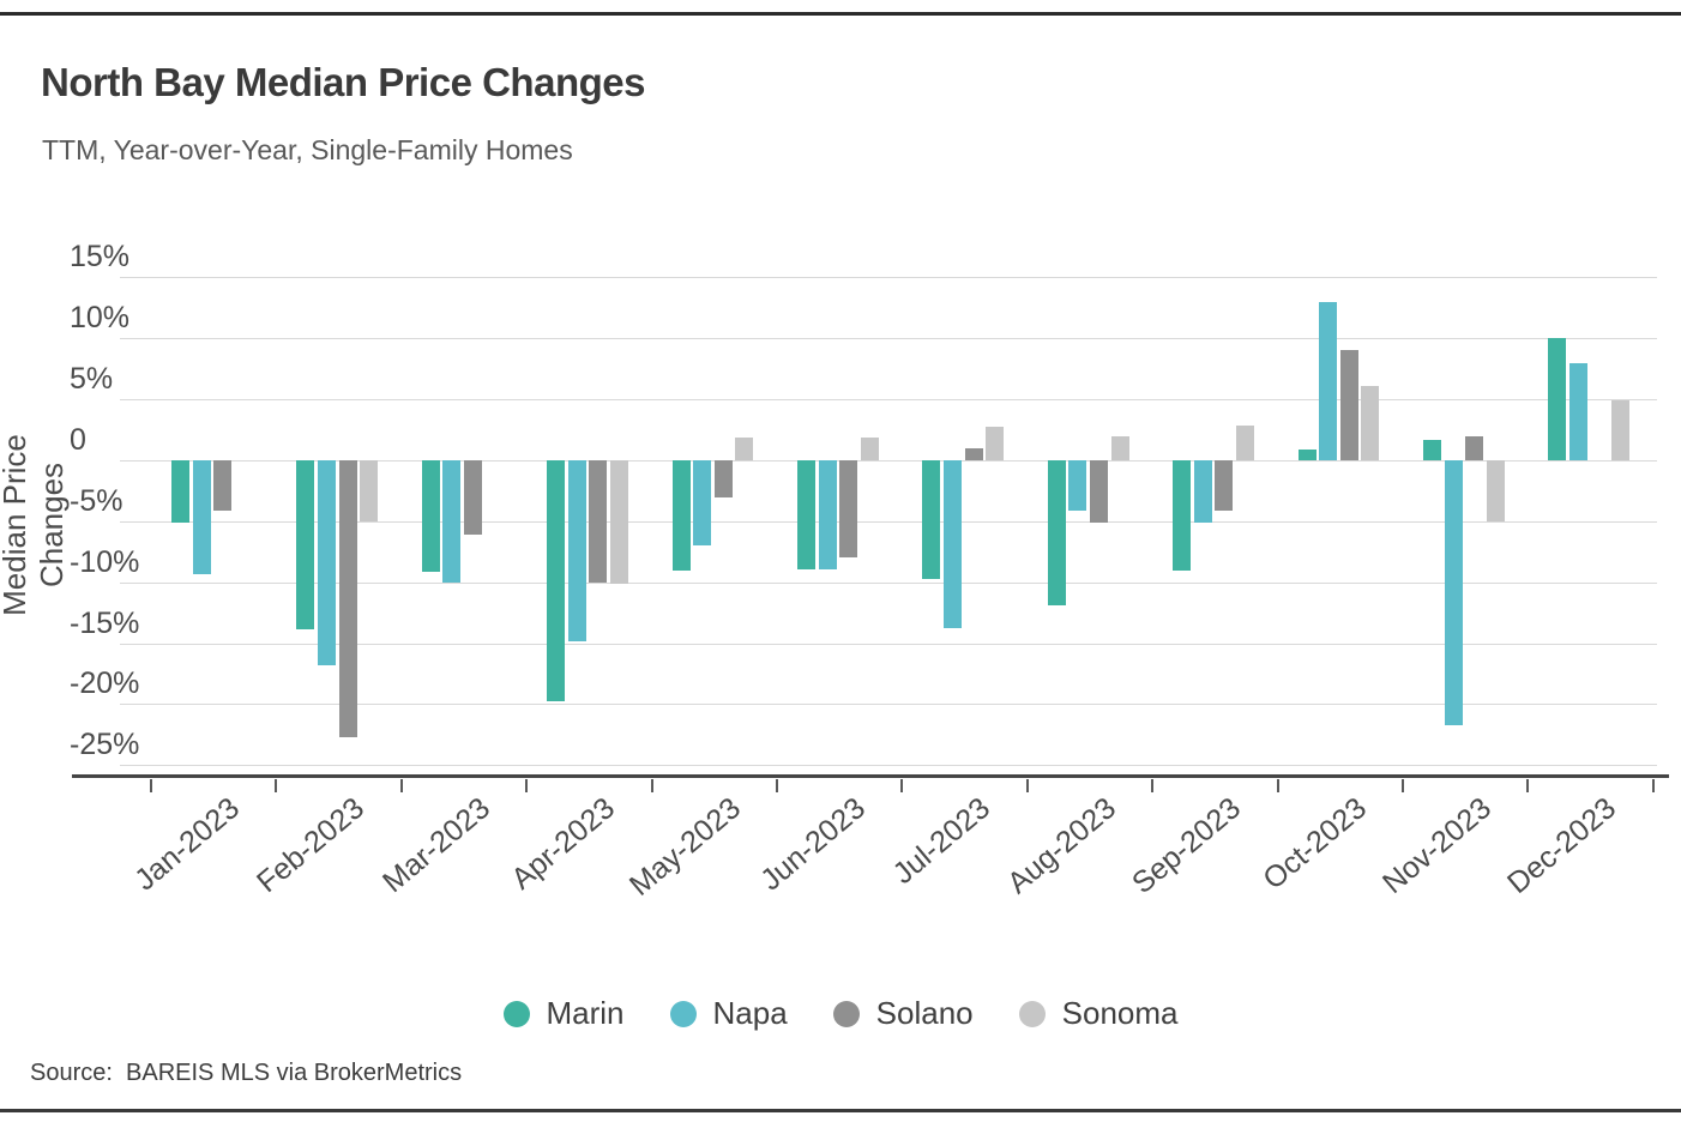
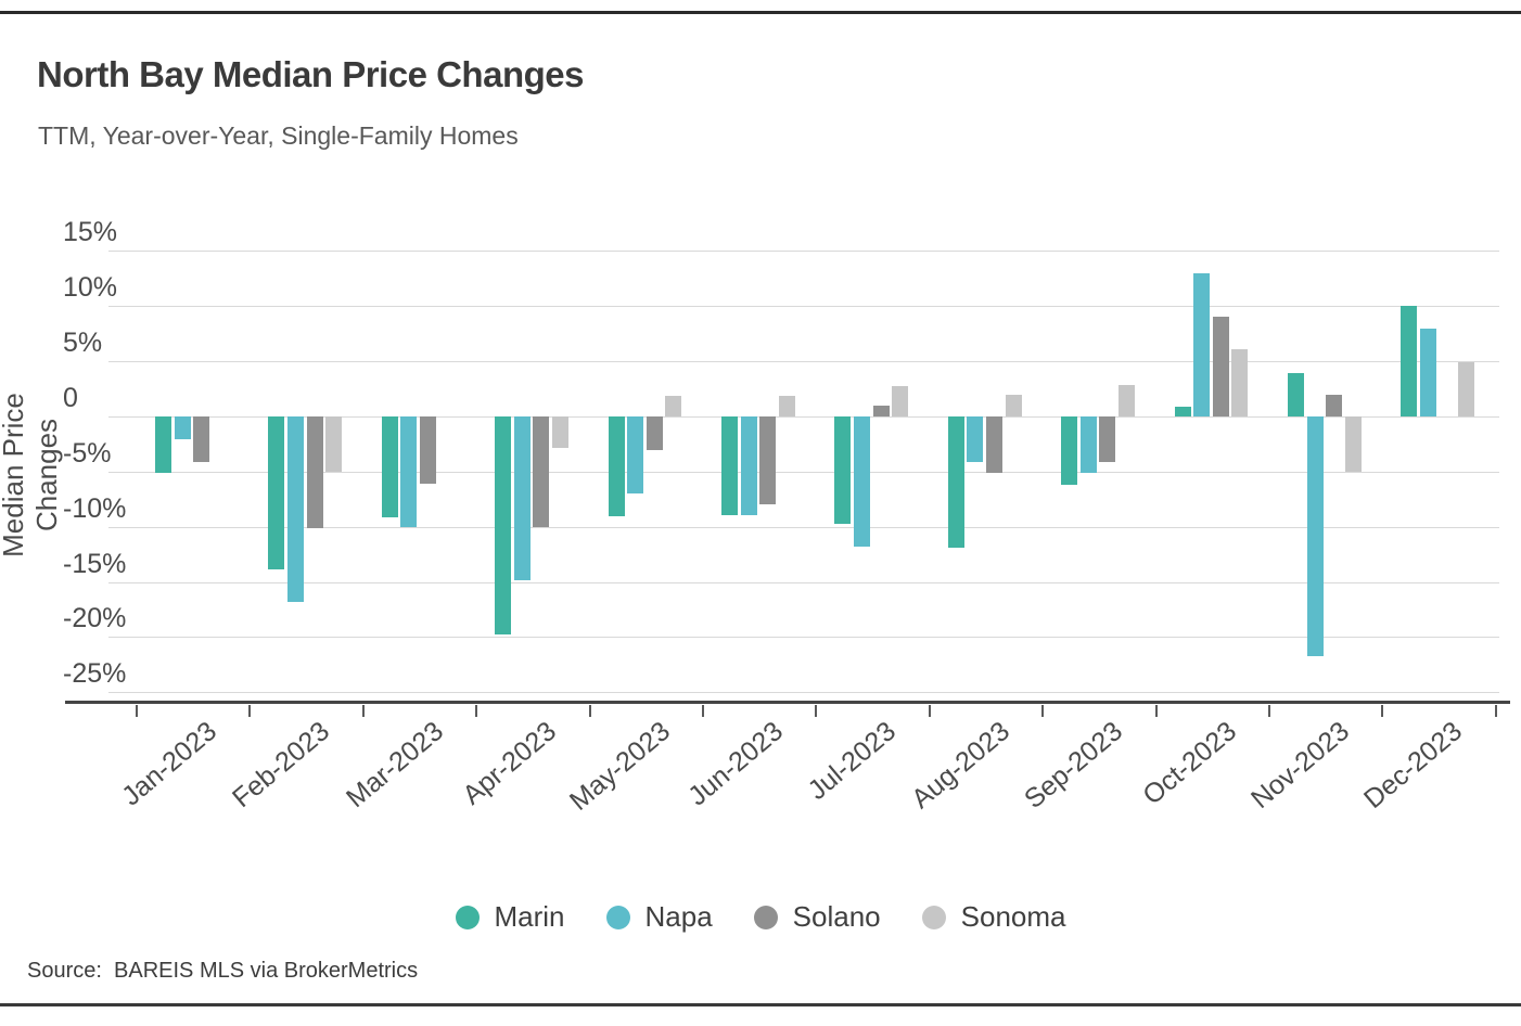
Napa/Jan-2023: -9.3% -> -2.1%
Solano/Feb-2023: -22.7% -> -10.1%
Sonoma/Apr-2023: -10.1% -> -2.9%
Napa/Jul-2023: -13.8% -> -11.8%
Marin/Sep-2023: -9.0% -> -6.2%
Marin/Nov-2023: 1.7% -> 3.9%
